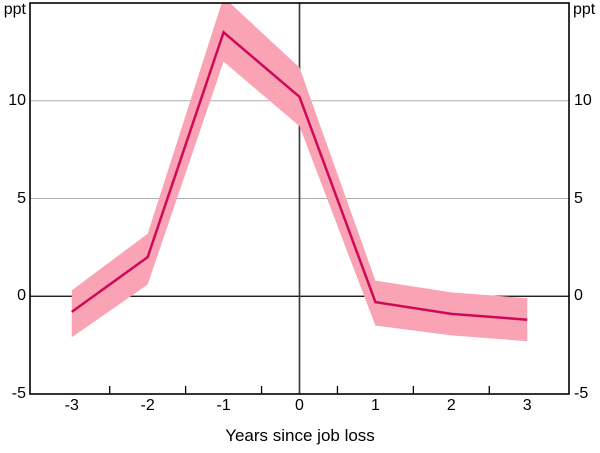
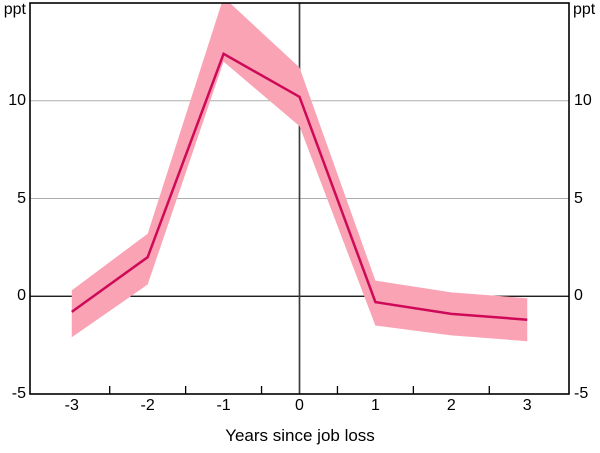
-1: 13.5 -> 12.4
